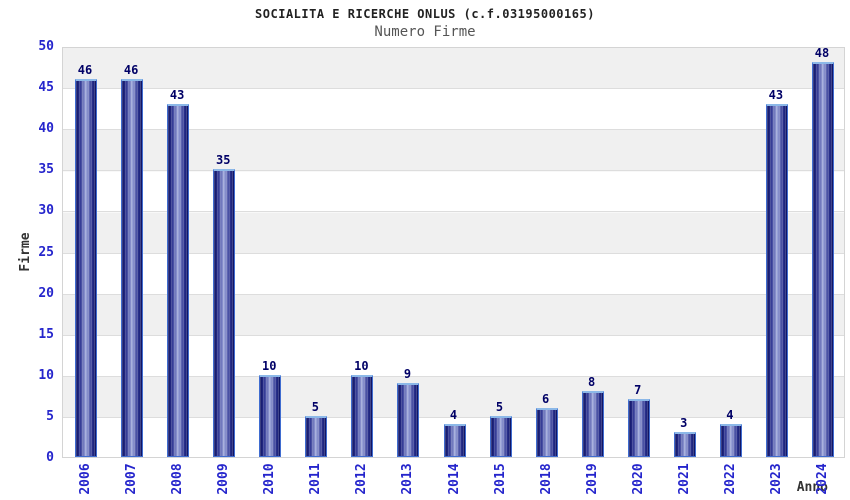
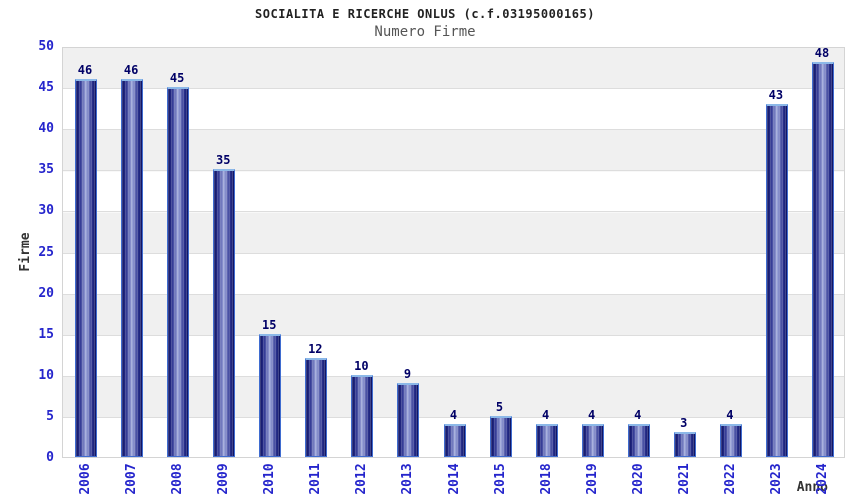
2008: 43 -> 45
2010: 10 -> 15
2011: 5 -> 12
2018: 6 -> 4
2019: 8 -> 4
2020: 7 -> 4
